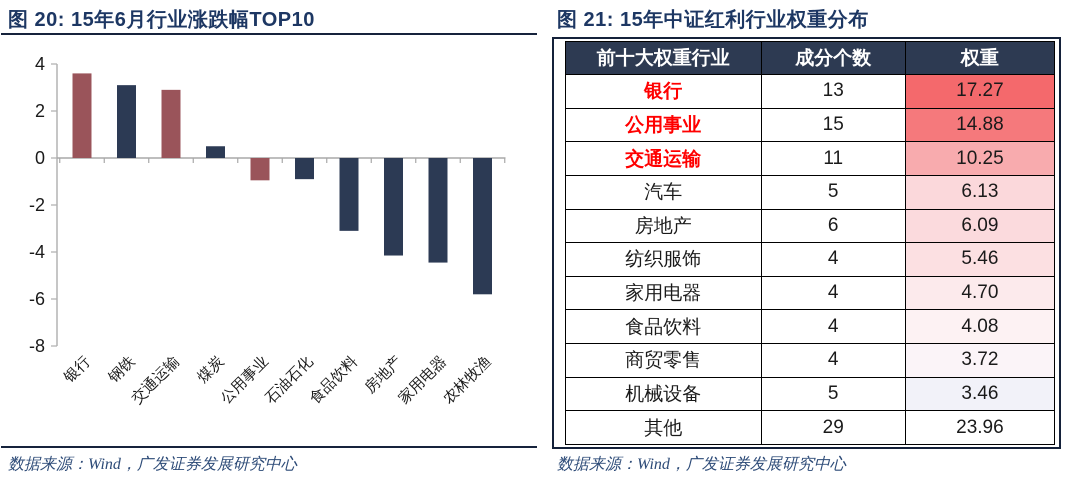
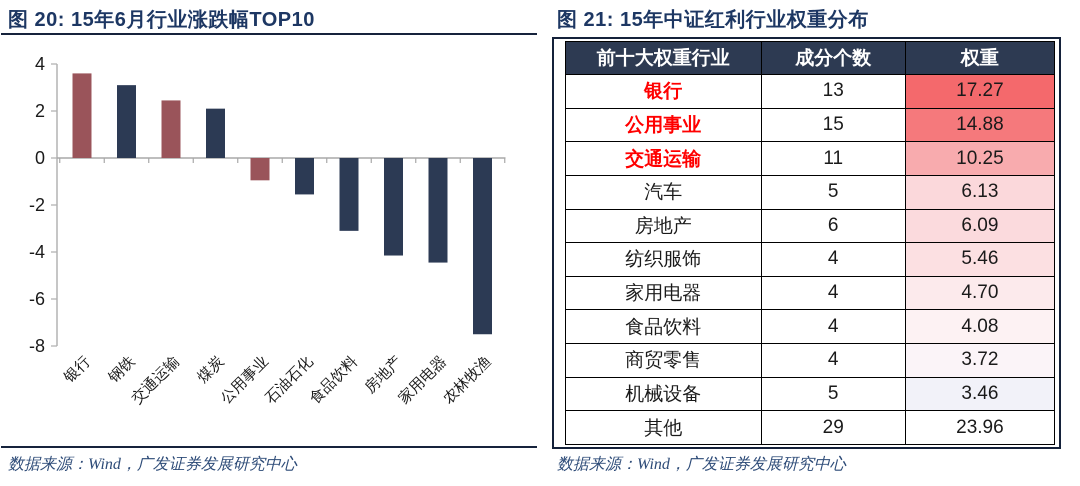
交通运输: 2.9 -> 2.5
煤炭: 0.5 -> 2.1
石油石化: -0.9 -> -1.6
农林牧渔: -5.8 -> -7.5
